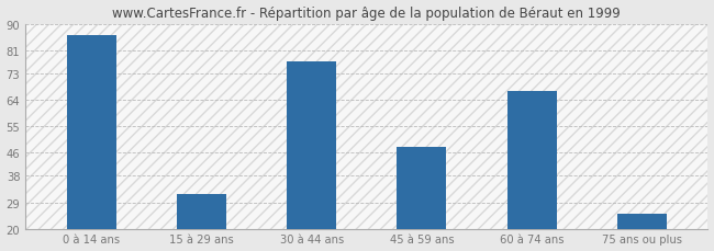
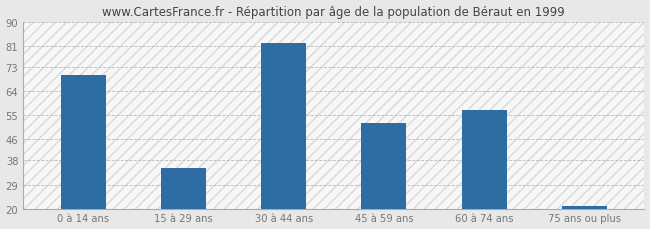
0 à 14 ans: 86 -> 70
15 à 29 ans: 32 -> 35
30 à 44 ans: 77 -> 82
45 à 59 ans: 48 -> 52
60 à 74 ans: 67 -> 57
75 ans ou plus: 25 -> 21
